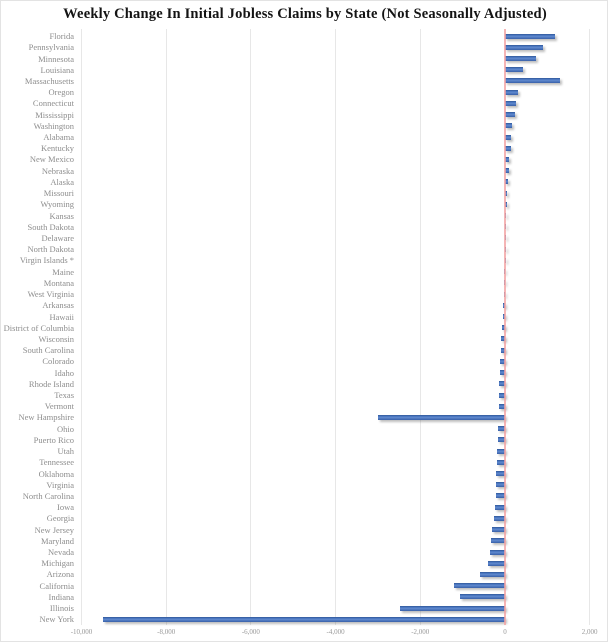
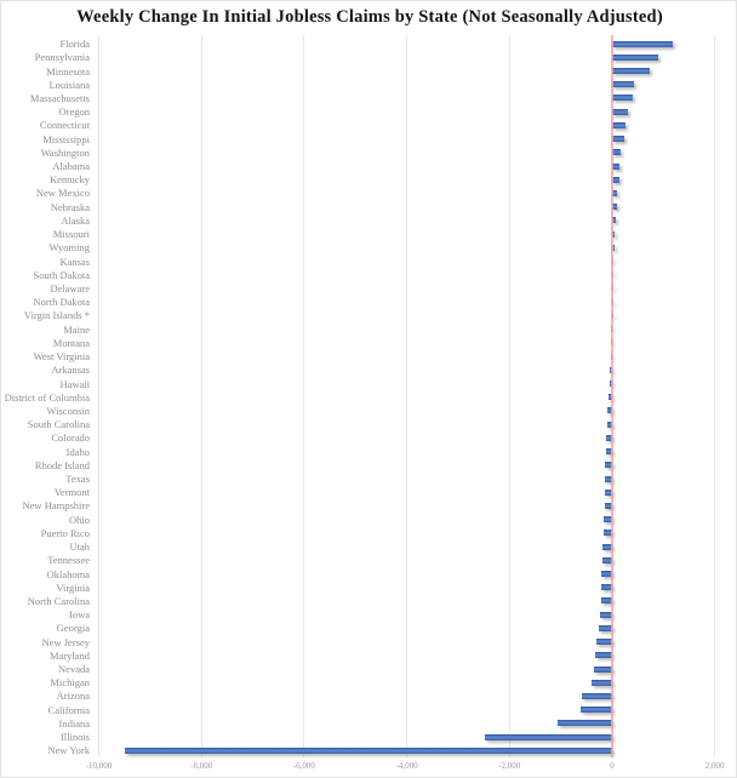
Massachusetts: 1300 -> 400
New Hampshire: -3000 -> -200
California: -1200 -> -600
